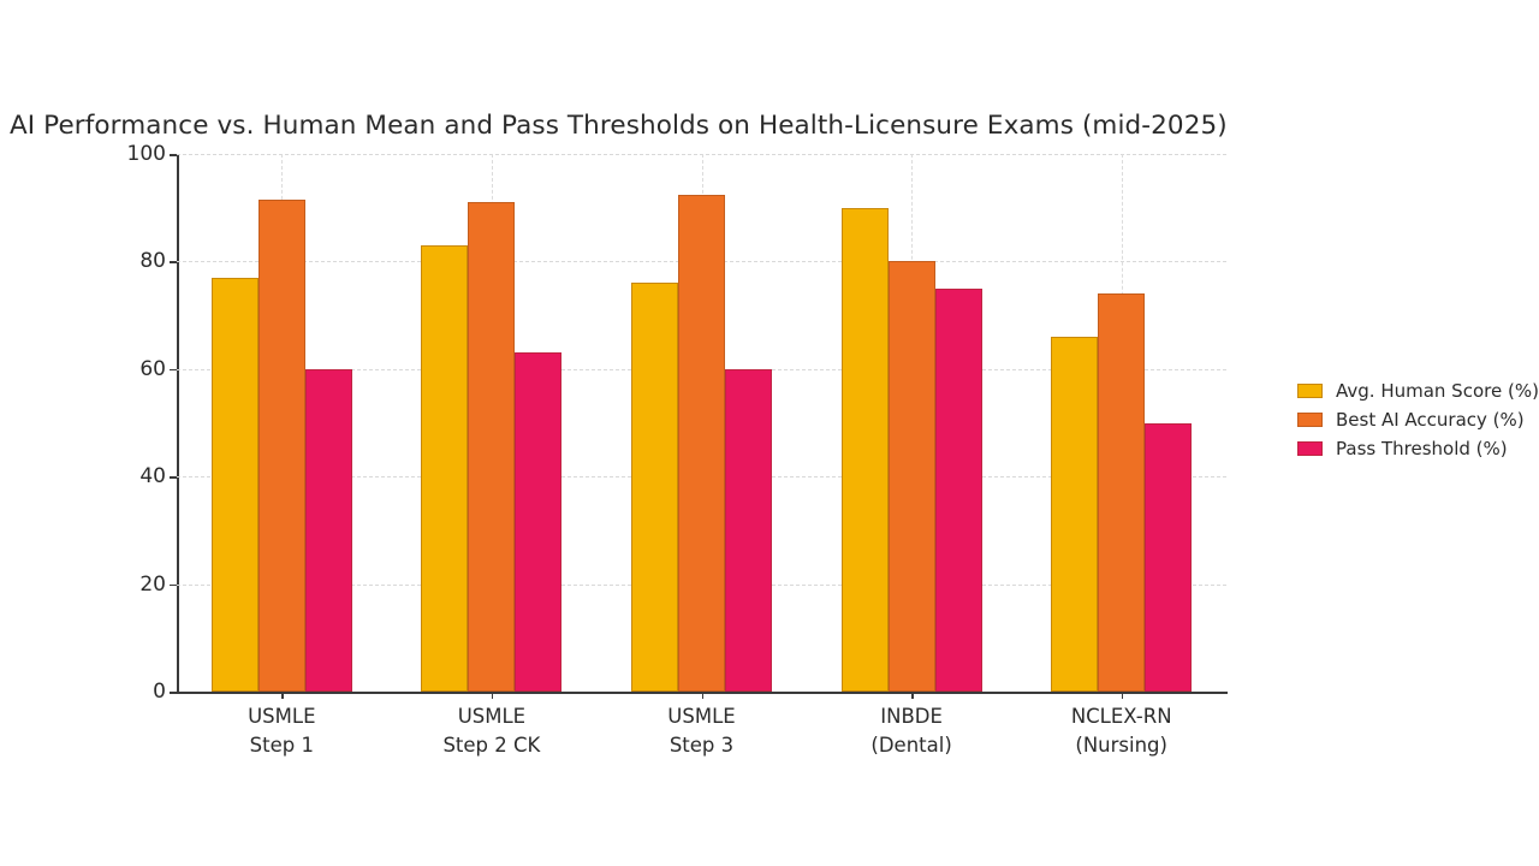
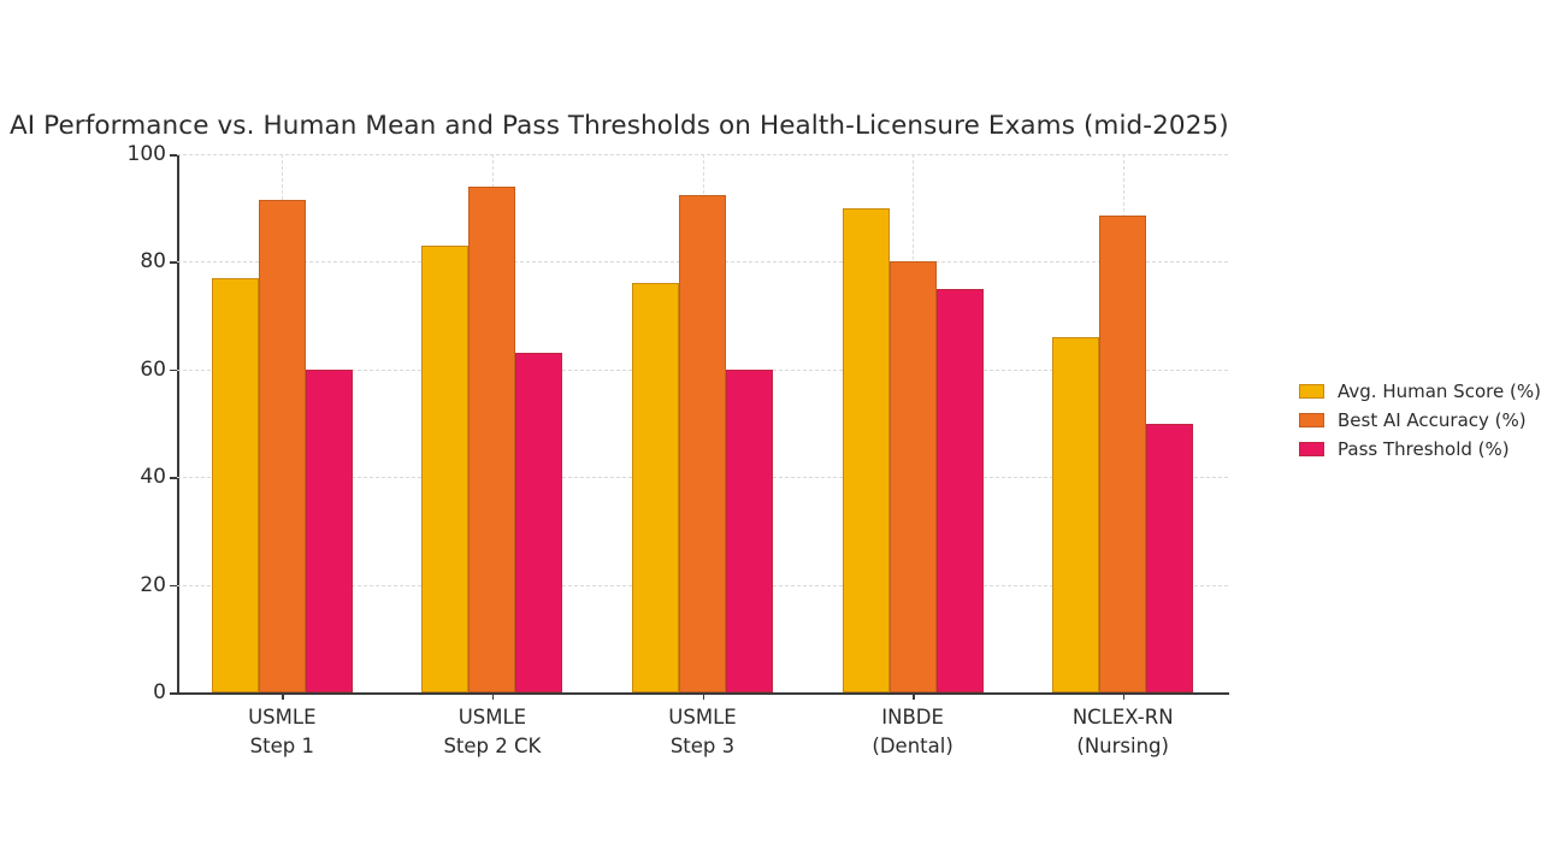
Best AI Accuracy (%)/USMLE Step 2 CK: 91 -> 94
Best AI Accuracy (%)/NCLEX-RN (Nursing): 74 -> 88
